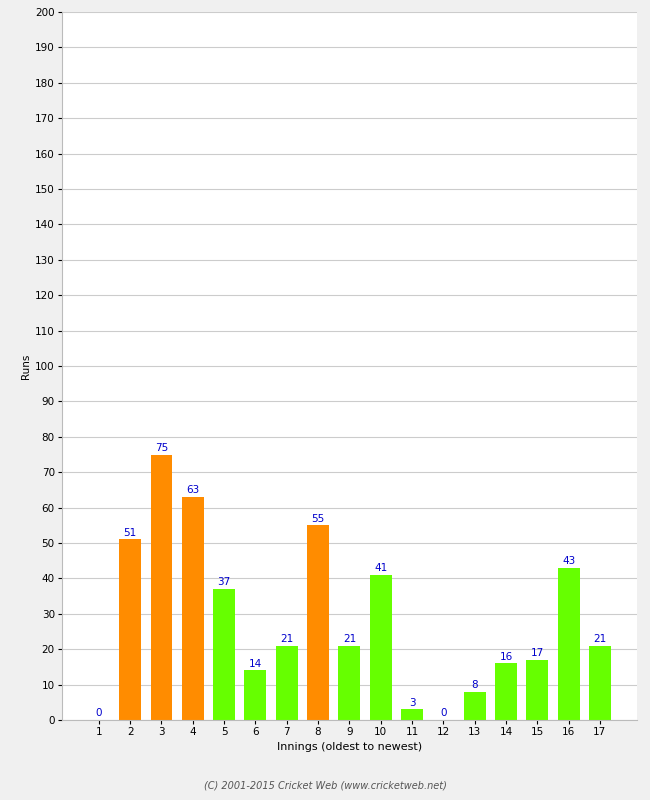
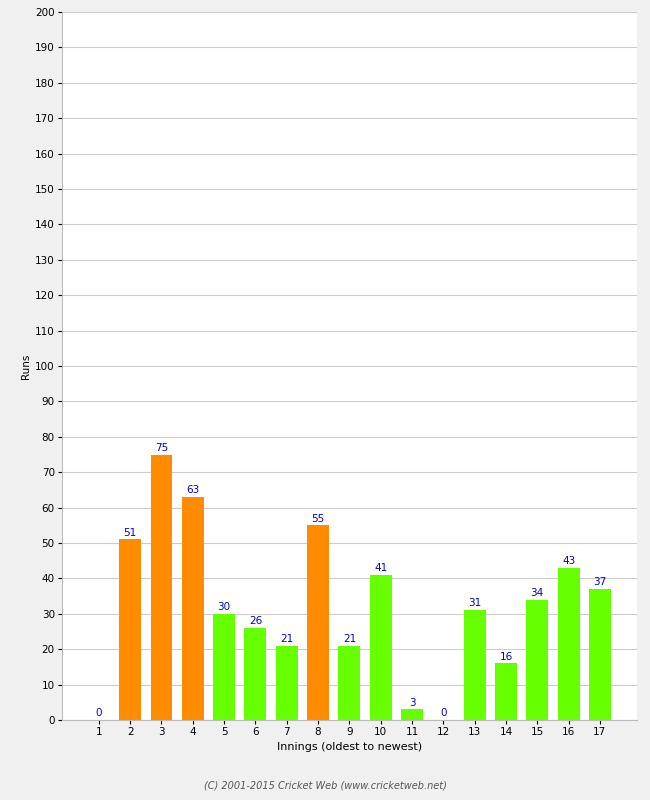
5: 37 -> 30
6: 14 -> 26
13: 8 -> 31
15: 17 -> 34
17: 21 -> 37
